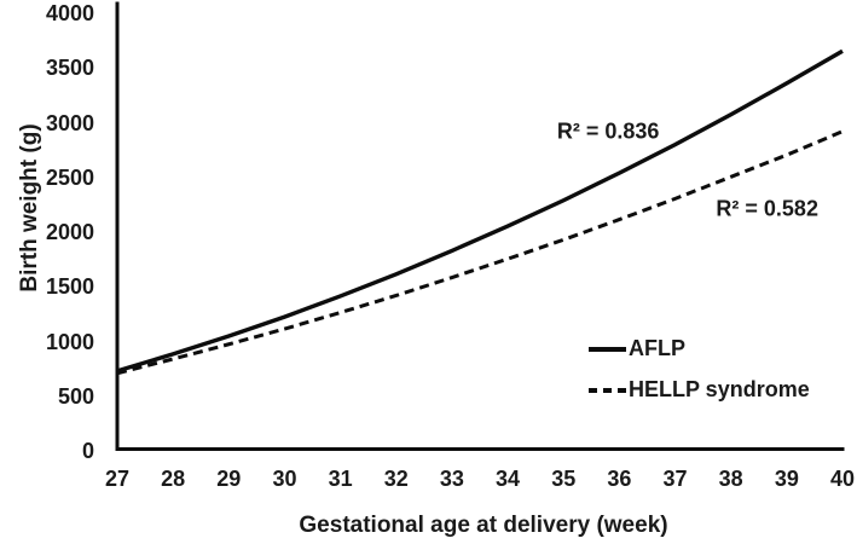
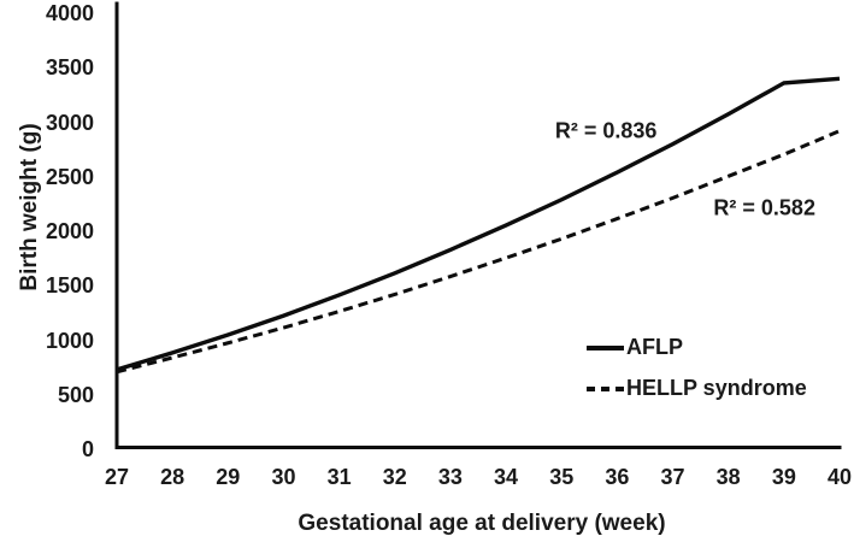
AFLP/40: 3700 -> 3400
